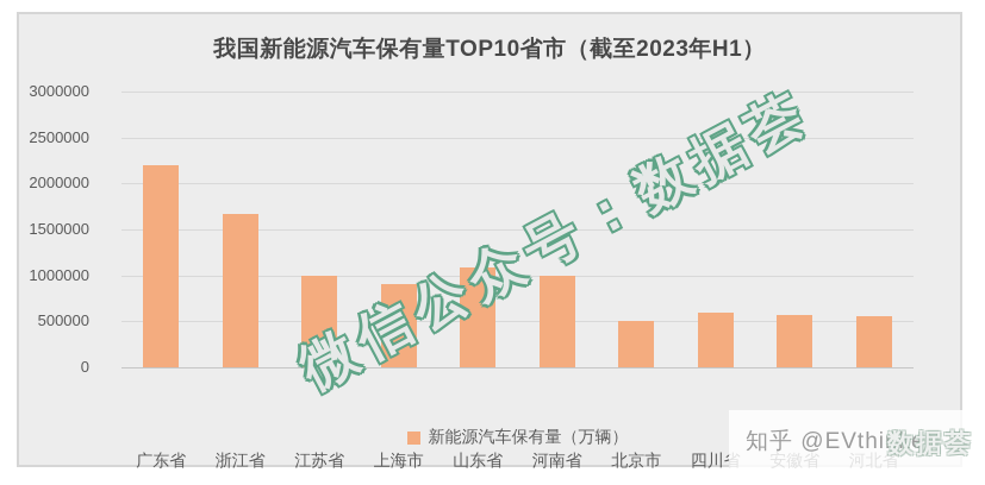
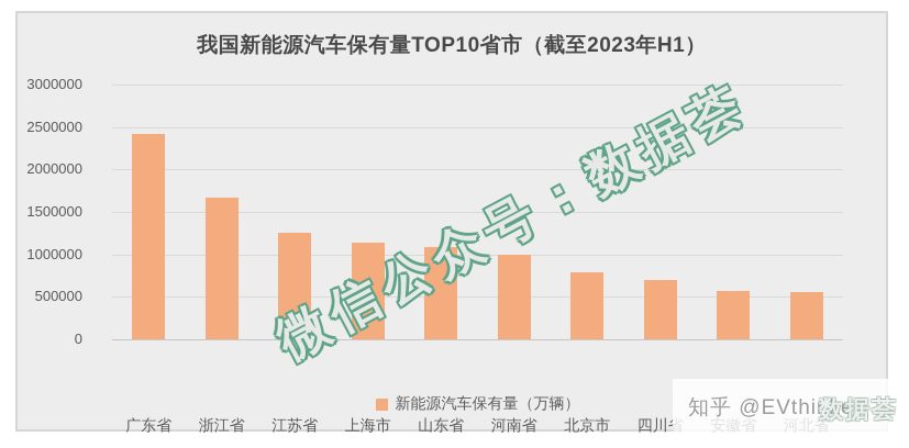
广东省: 2200000 -> 2400000
江苏省: 1000000 -> 1300000
上海市: 900000 -> 1100000
北京市: 500000 -> 800000
四川省: 600000 -> 700000
